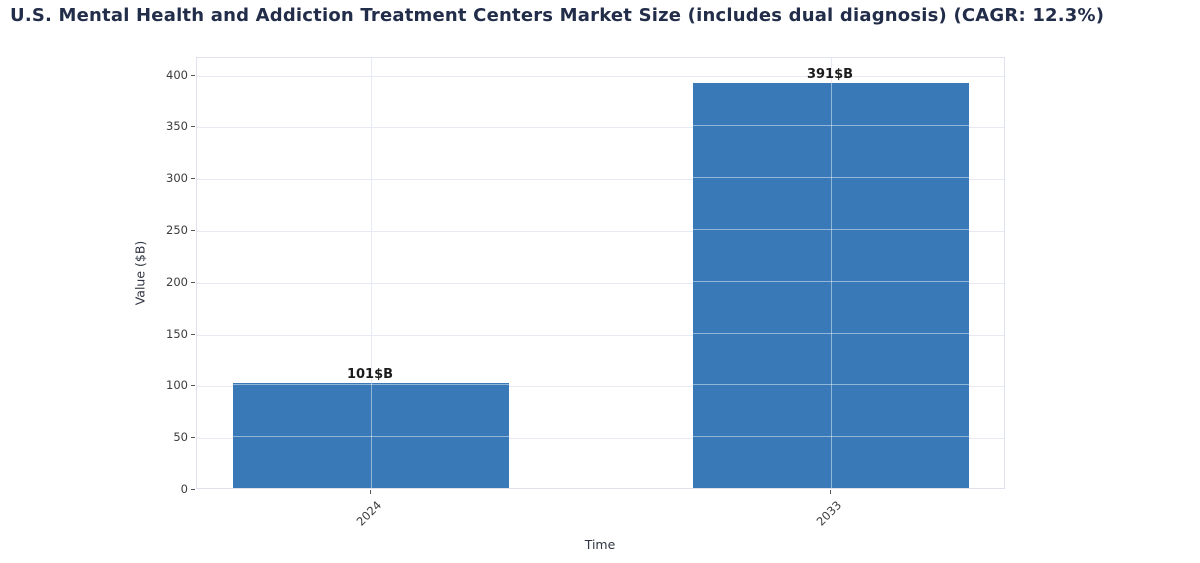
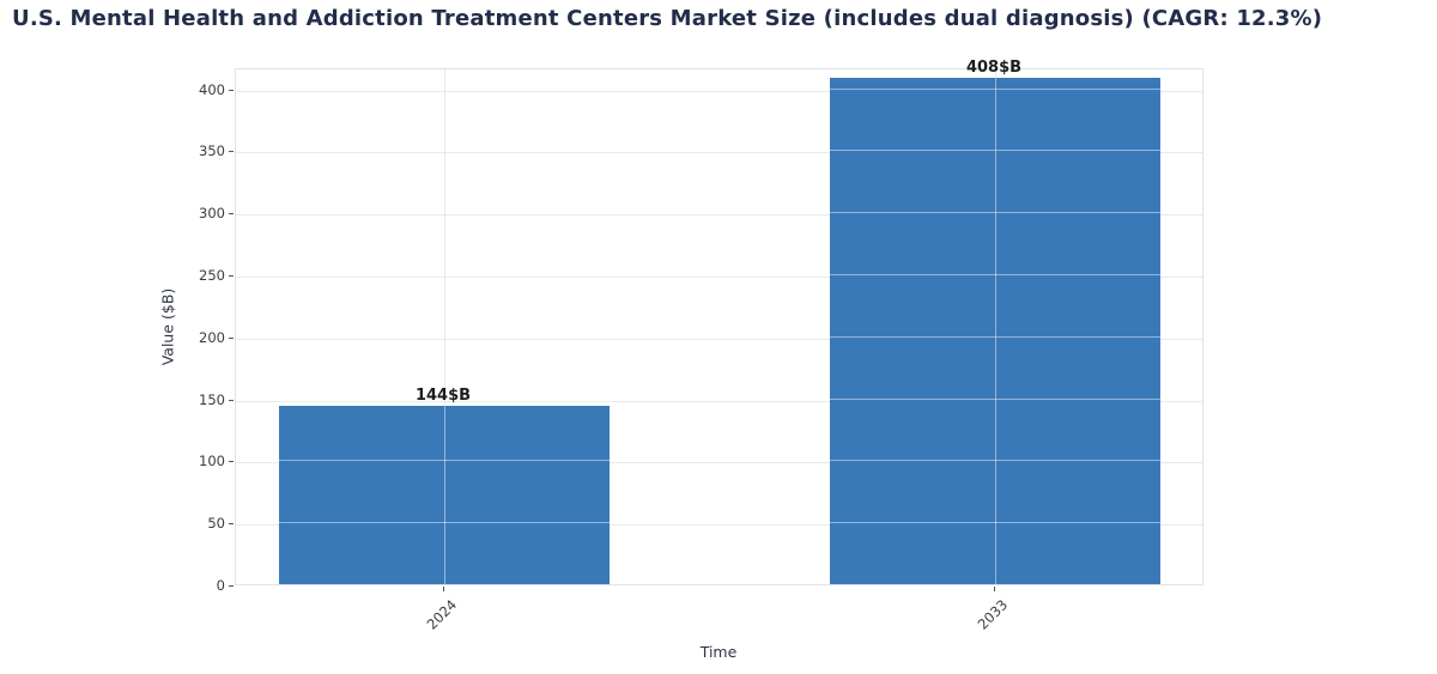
2024: 101 -> 144
2033: 391 -> 408
